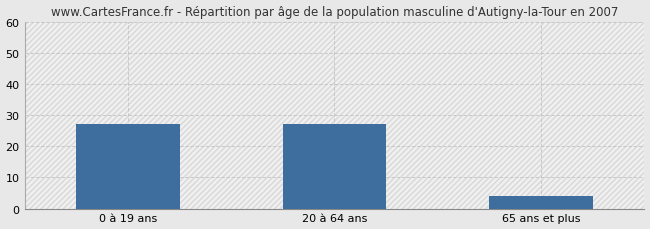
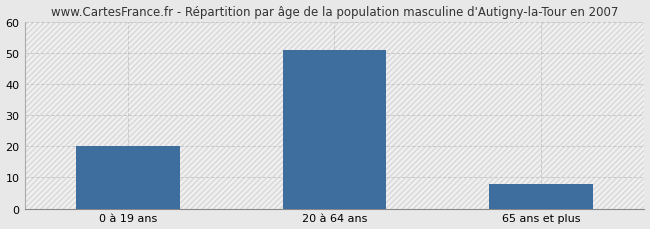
0 à 19 ans: 27 -> 20
20 à 64 ans: 27 -> 51
65 ans et plus: 4 -> 8
